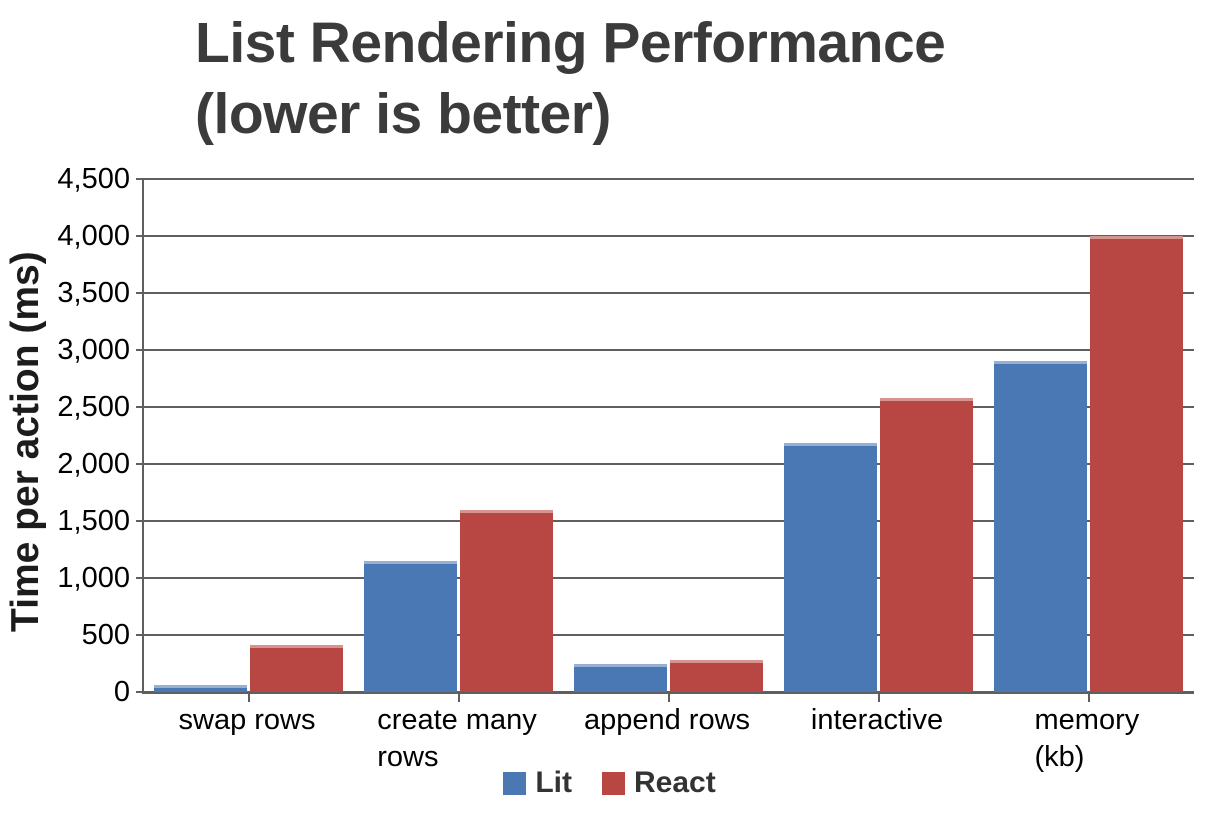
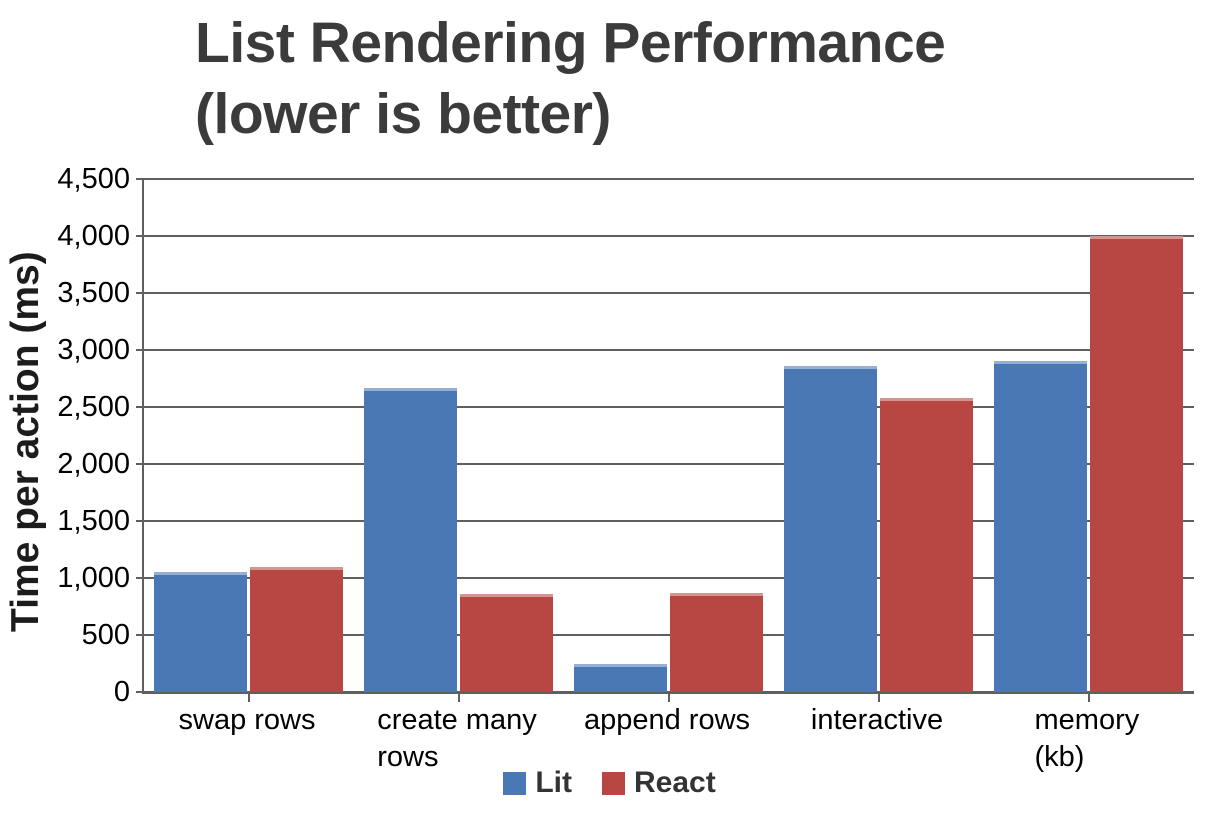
Lit/swap rows: 60 -> 1050
React/swap rows: 420 -> 1100
Lit/create many rows: 1150 -> 2670
React/create many rows: 1600 -> 860
React/append rows: 280 -> 870
Lit/interactive: 2180 -> 2860
